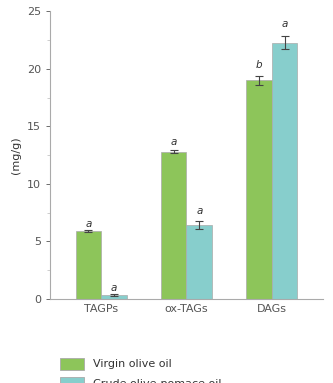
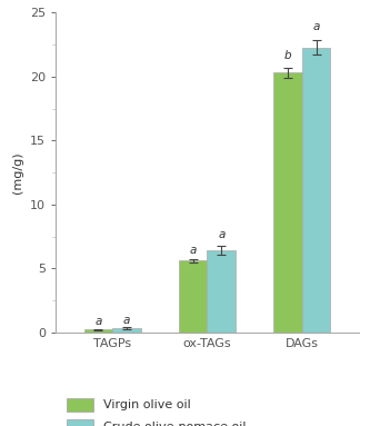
Virgin olive oil/TAGPs: 5.9 -> 0.2
Virgin olive oil/ox-TAGs: 12.8 -> 5.6
Virgin olive oil/DAGs: 19.0 -> 20.3
